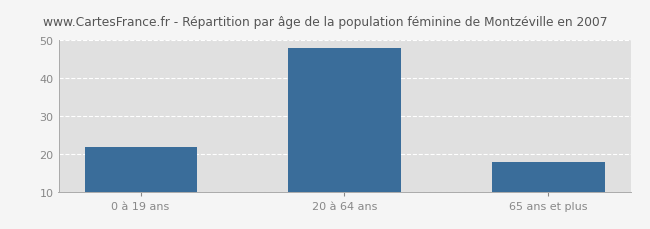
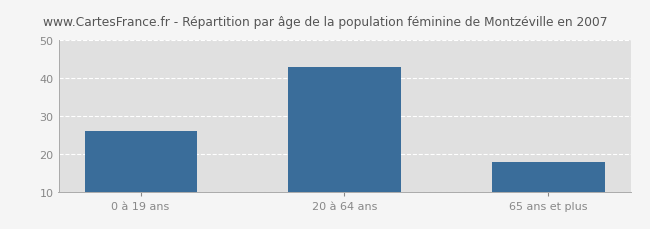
0 à 19 ans: 22 -> 26
20 à 64 ans: 48 -> 43
